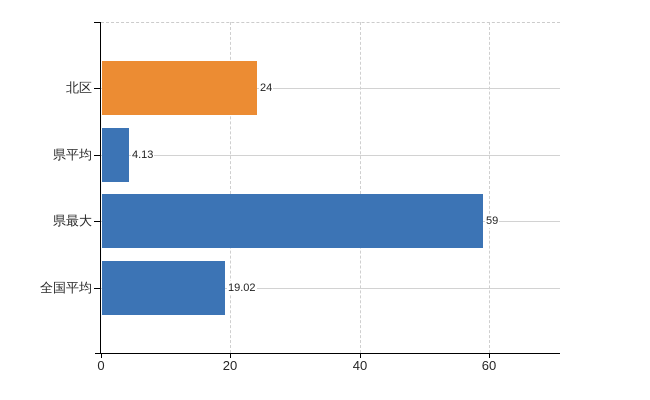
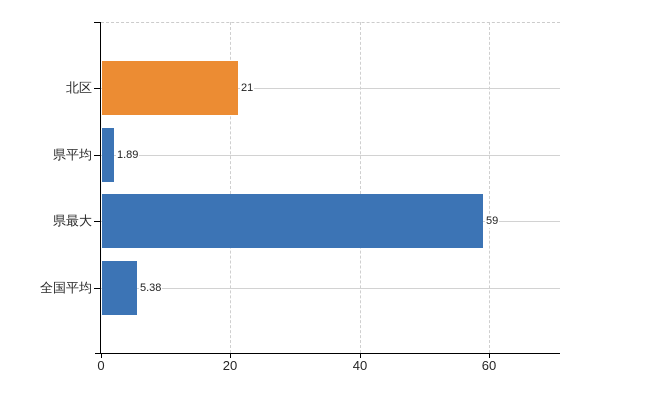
北区: 24 -> 21
県平均: 4.13 -> 1.89
全国平均: 19.02 -> 5.38
